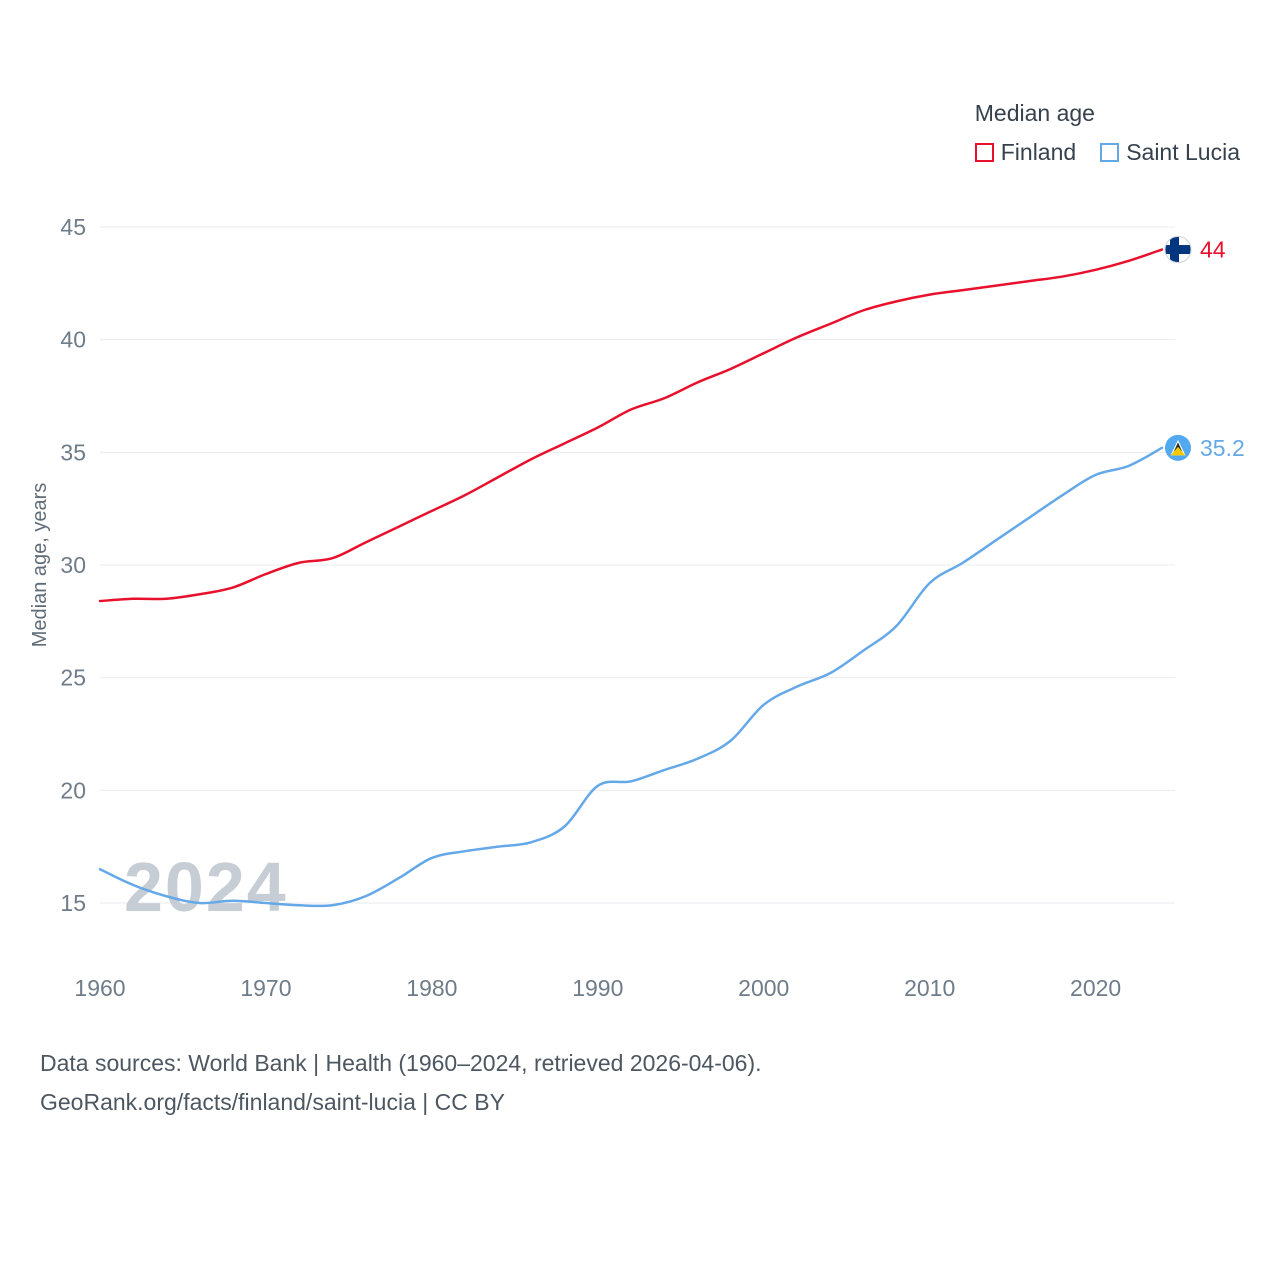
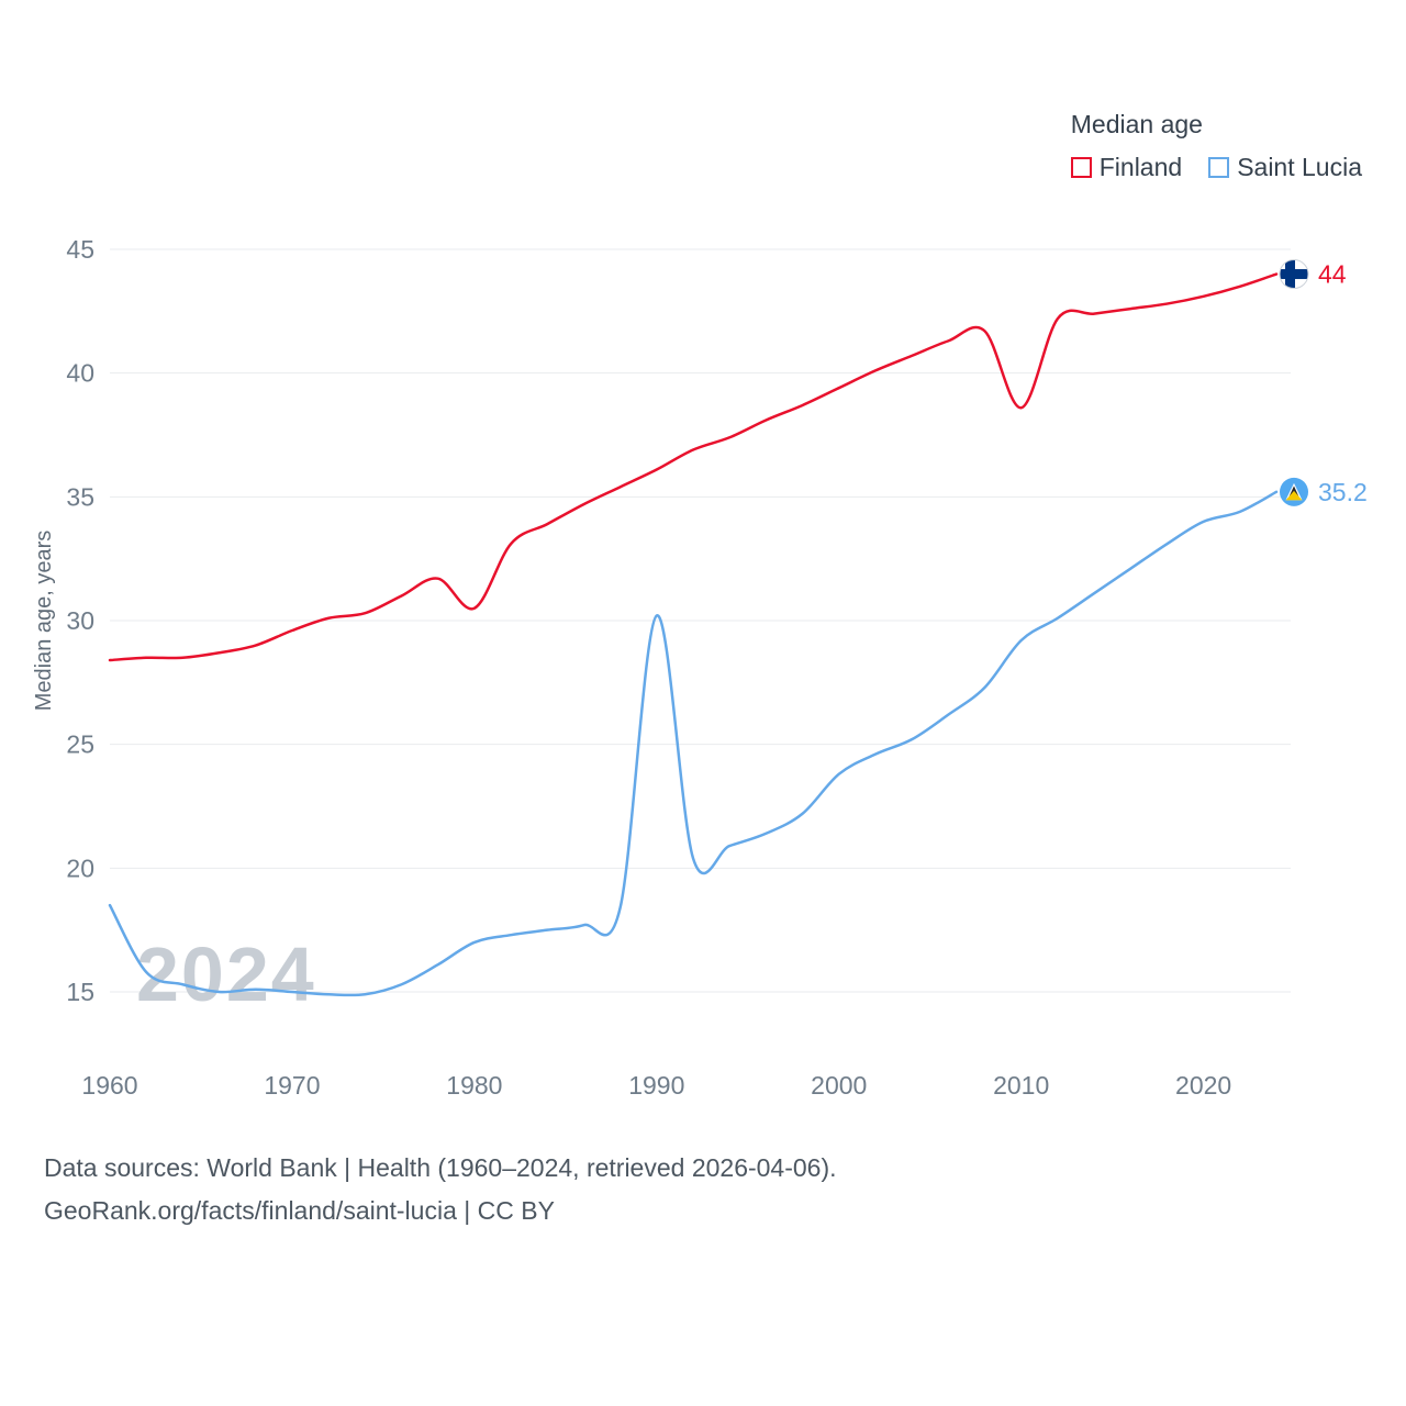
Saint Lucia/1960: 16.5 -> 18.5
Finland/1980: 32.4 -> 30.5
Saint Lucia/1990: 20.2 -> 30.2
Finland/2010: 42.0 -> 38.6
